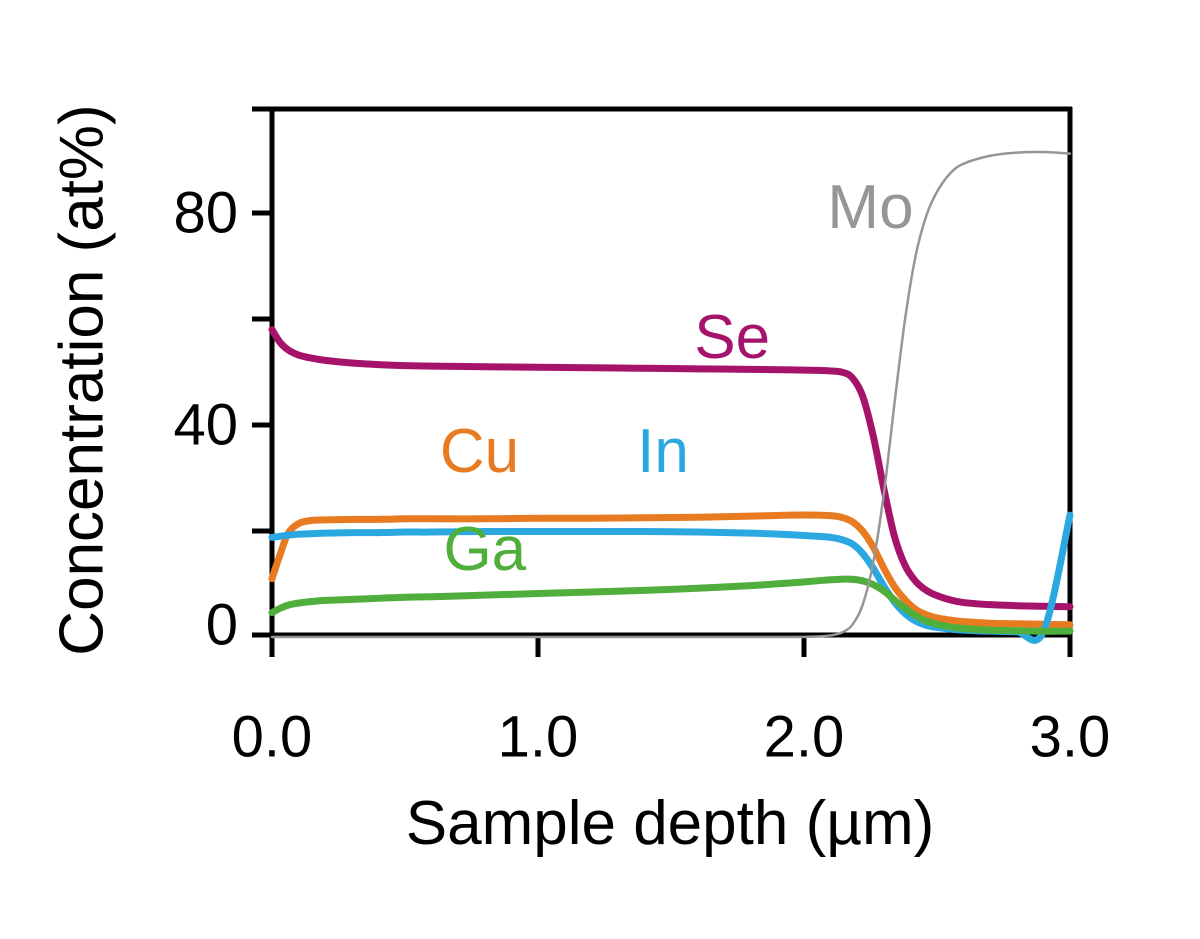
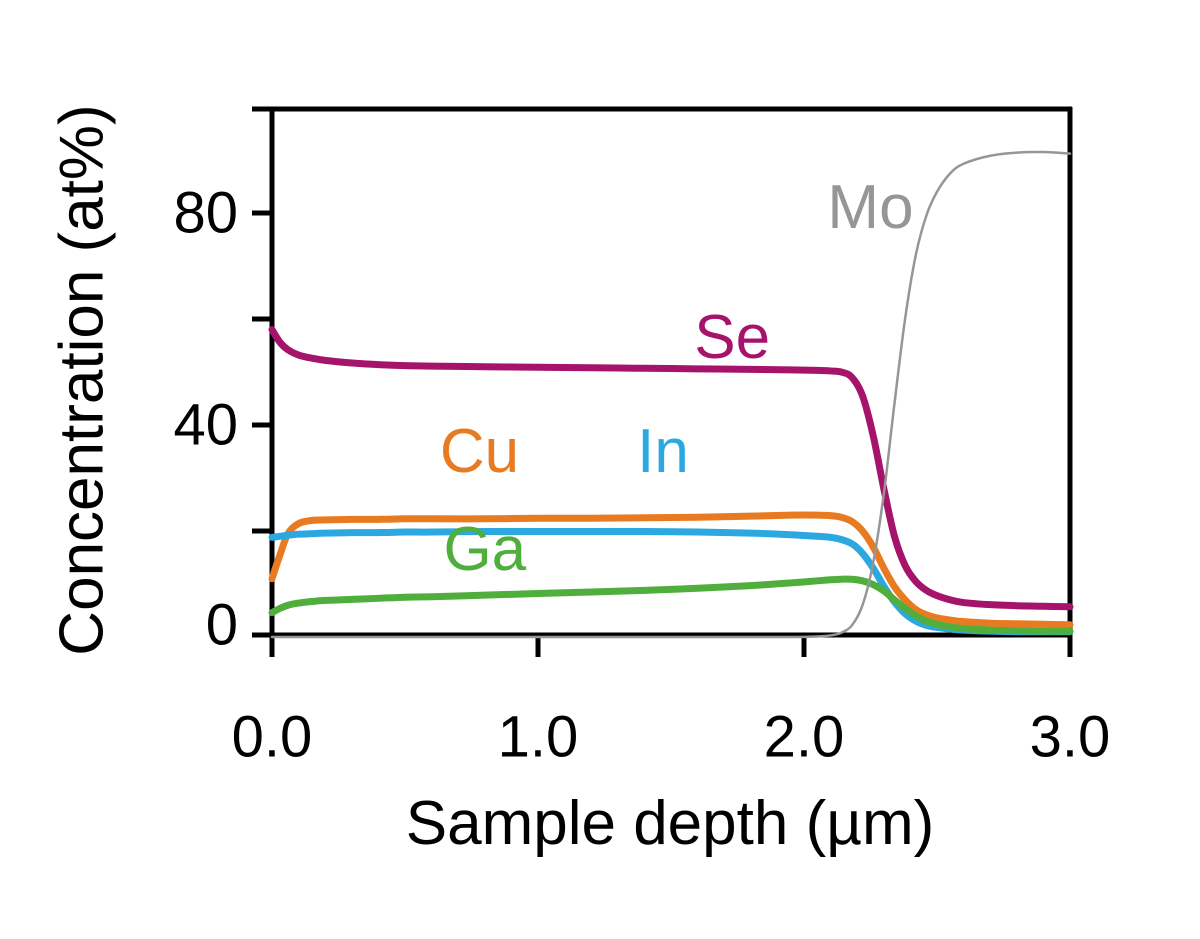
In/3.0: 23 -> 1
